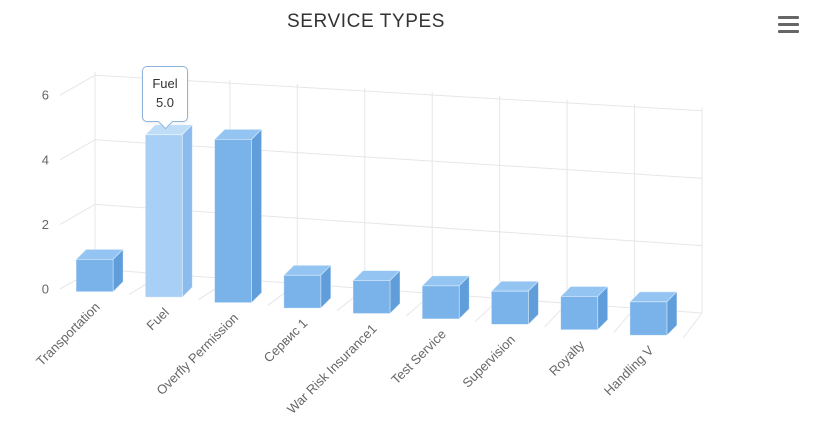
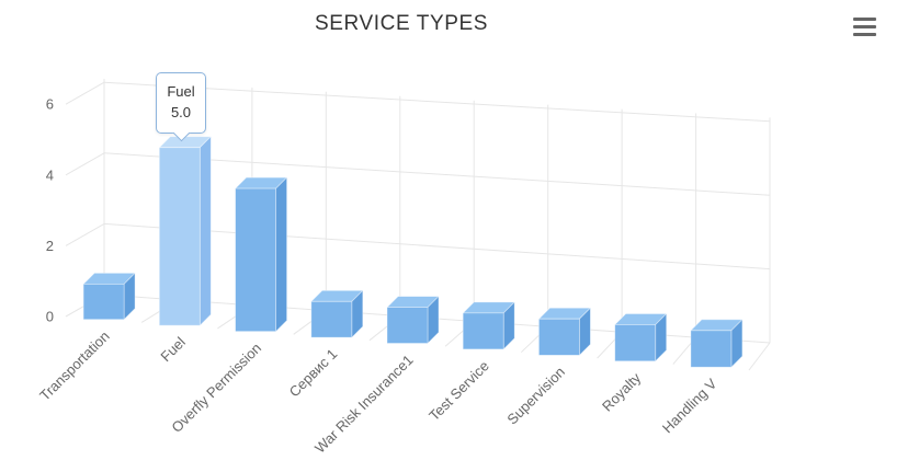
Overfly Permission: 5 -> 4
